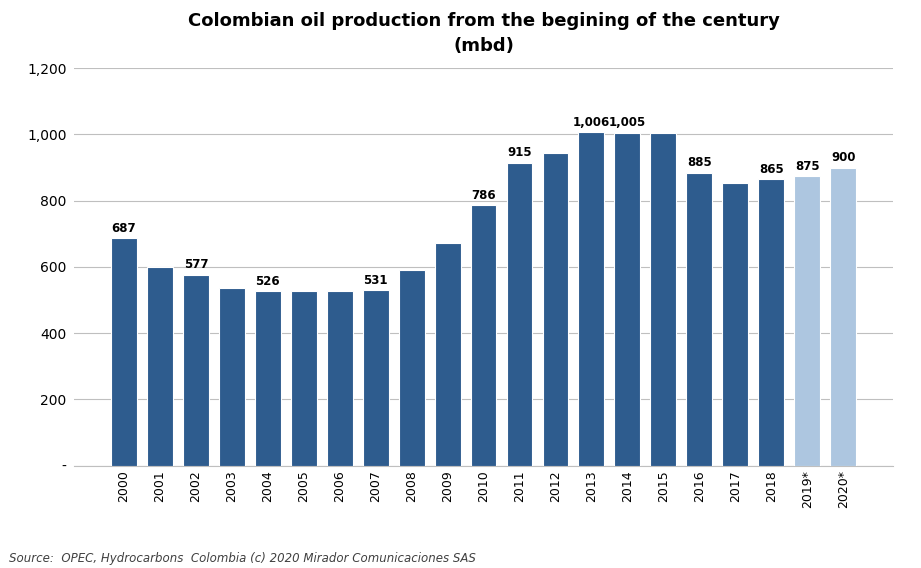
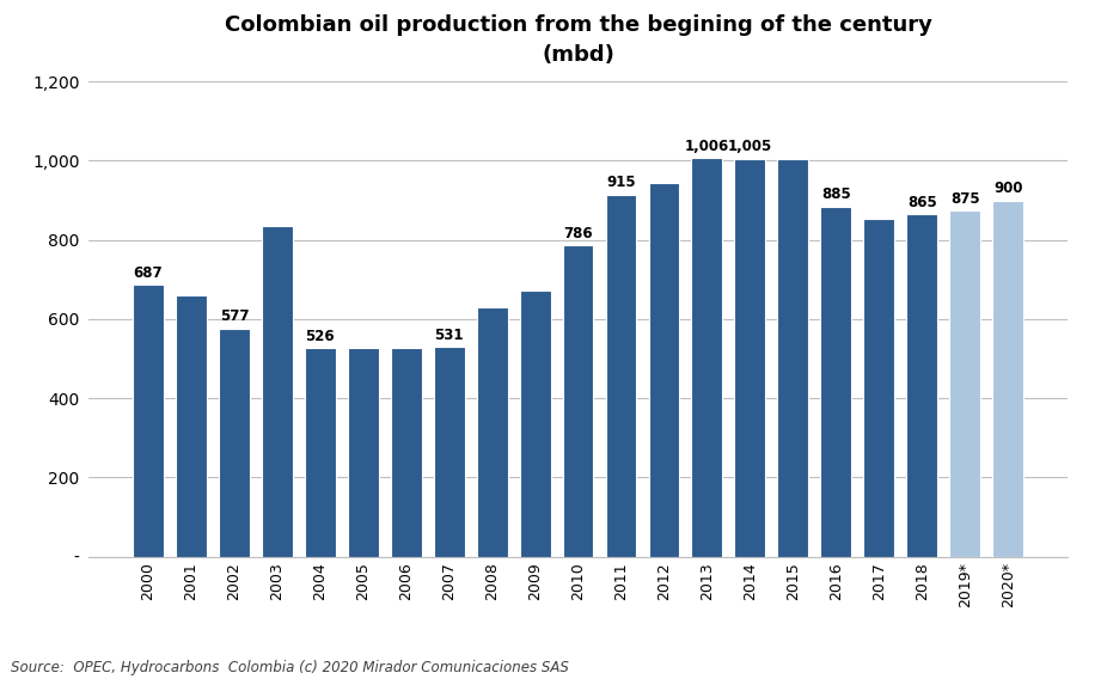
2001: 601 -> 660
2003: 537 -> 835
2008: 591 -> 630
